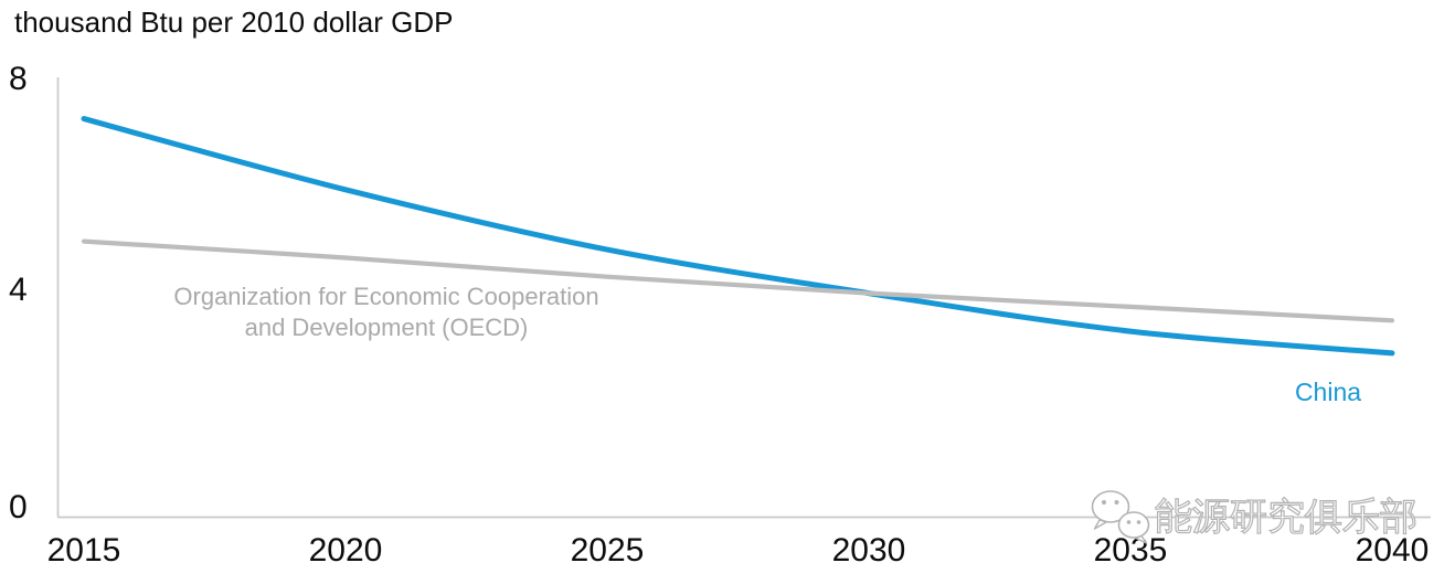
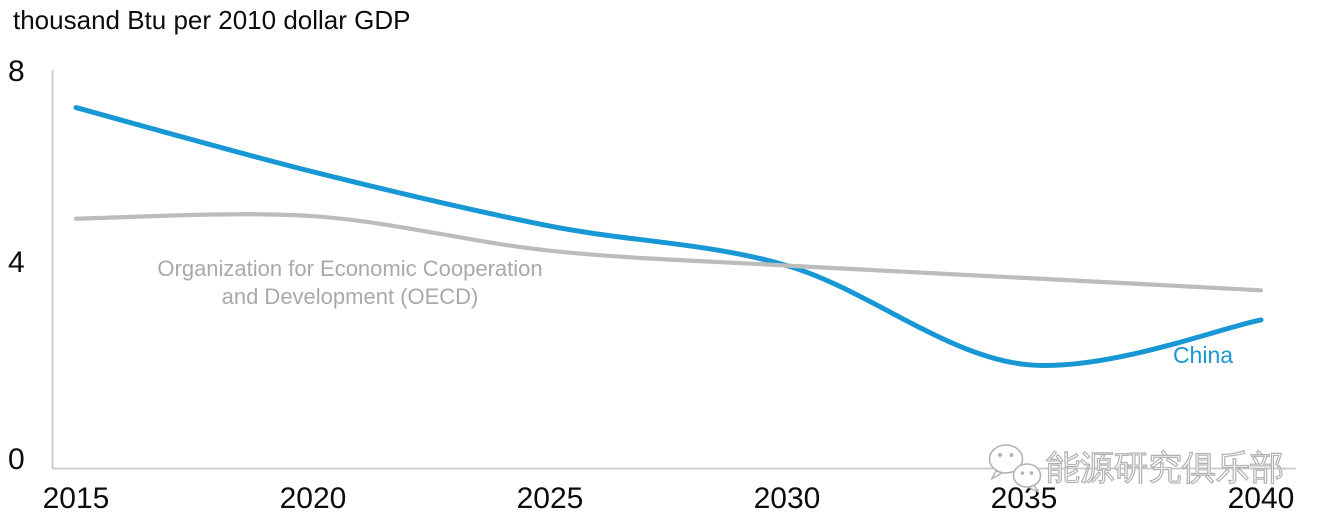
Organization for Economic Cooperation and Development (OECD)/2020: 4.8 -> 5.1
China/2035: 3.4 -> 2.1
